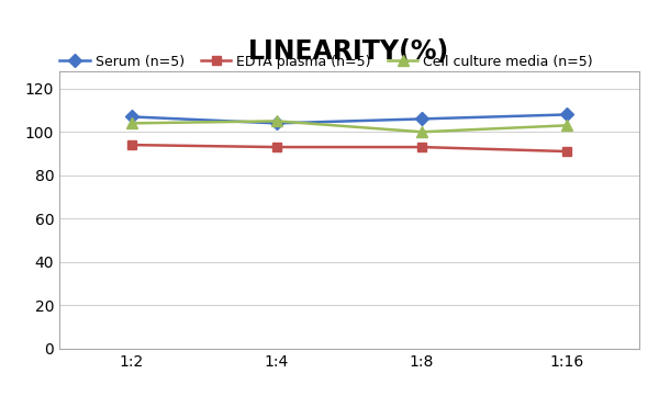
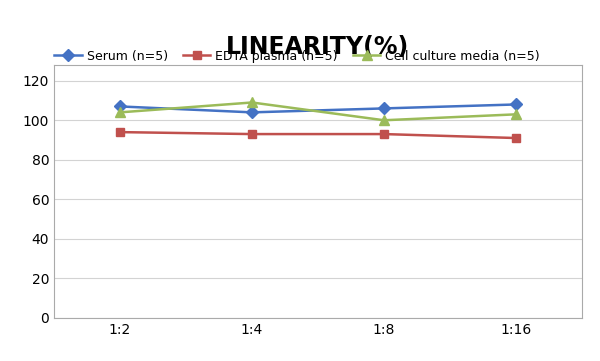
Cell culture media (n=5)/1:4: 105 -> 109
